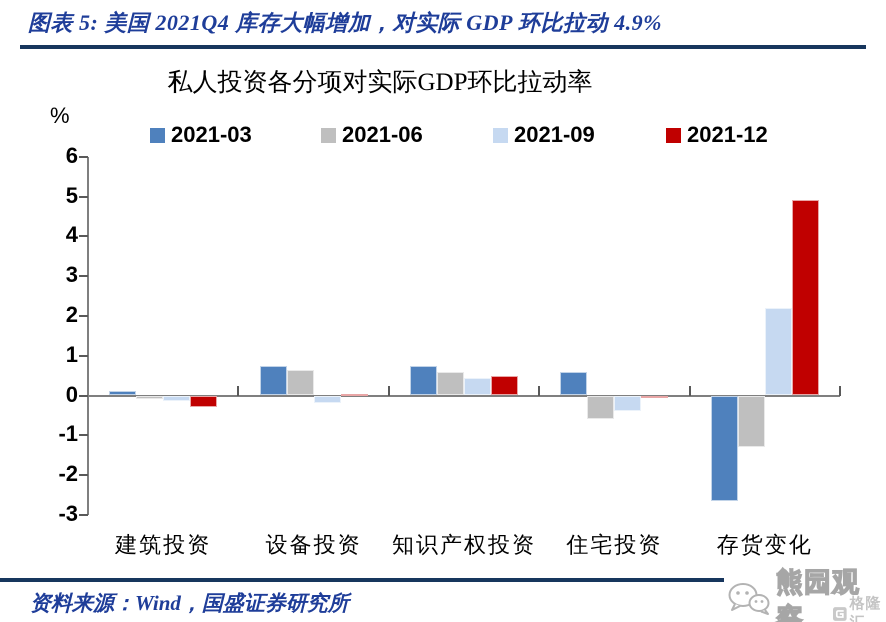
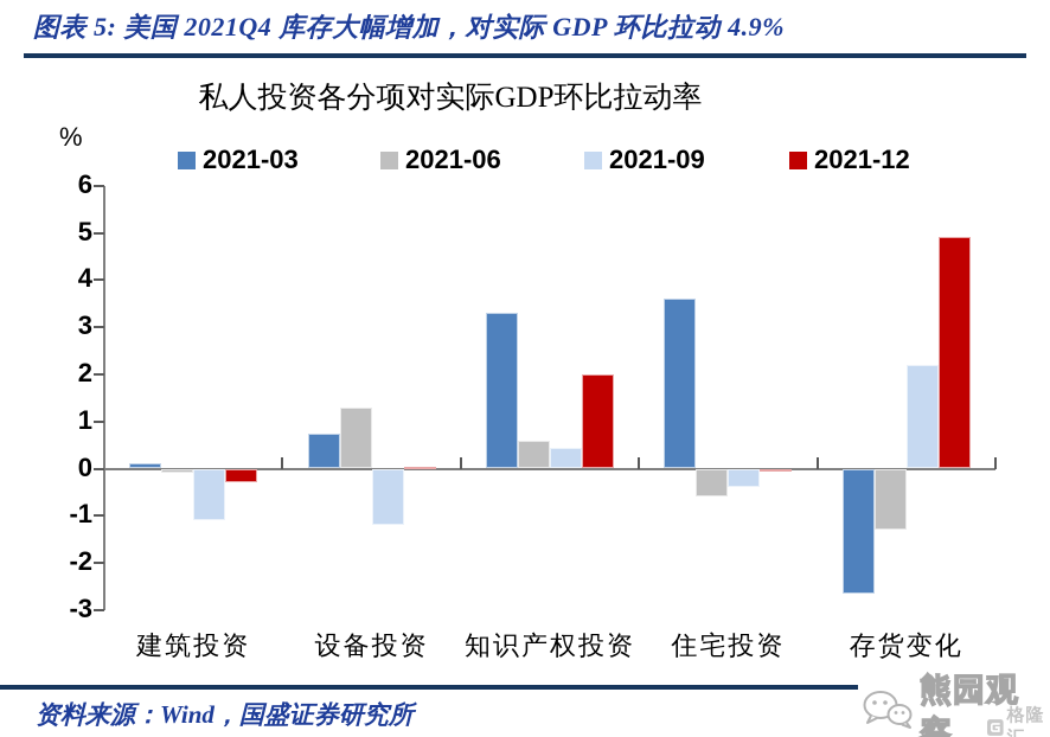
2021-09/建筑投资: -0.1 -> -1.1
2021-06/设备投资: 0.7 -> 1.3
2021-09/设备投资: -0.2 -> -1.2
2021-03/知识产权投资: 0.8 -> 3.3
2021-12/知识产权投资: 0.5 -> 2.0
2021-03/住宅投资: 0.6 -> 3.6
